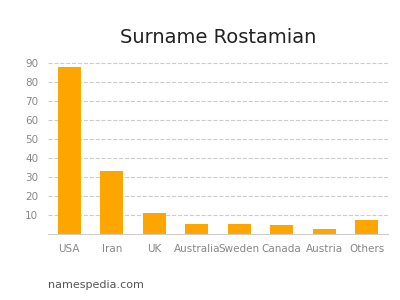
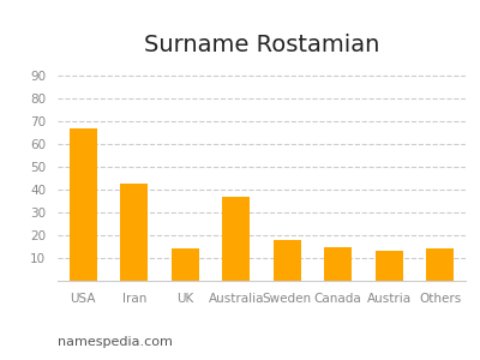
USA: 88 -> 67
Iran: 33 -> 43
UK: 11 -> 14
Australia: 6 -> 37
Sweden: 6 -> 18
Canada: 4 -> 15
Austria: 2 -> 13
Others: 8 -> 14
